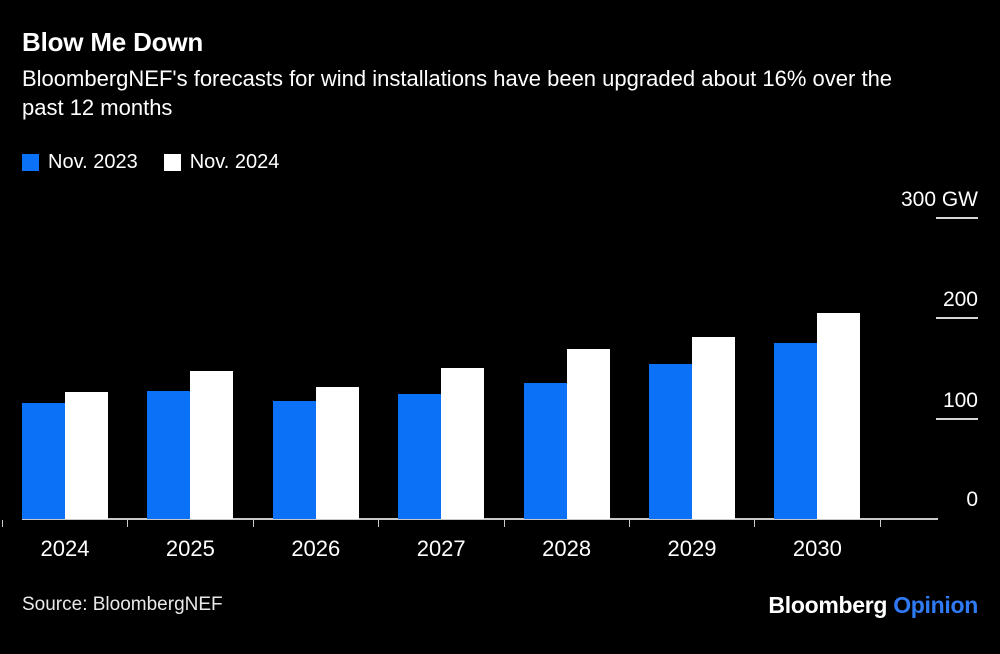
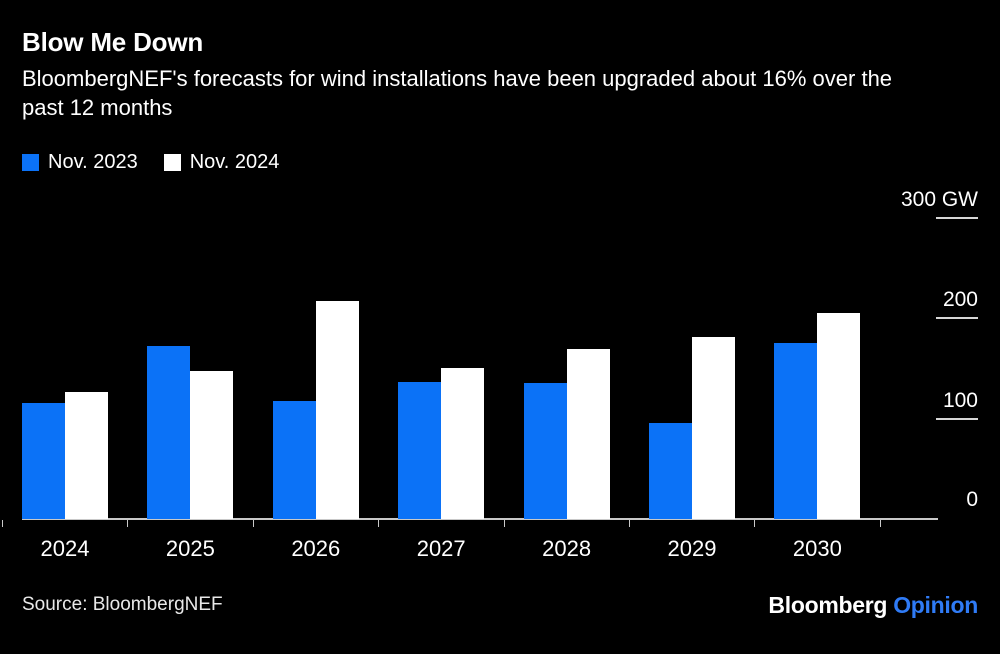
Nov. 2023/2025: 127 -> 172
Nov. 2024/2026: 131 -> 217
Nov. 2023/2027: 124 -> 136
Nov. 2023/2029: 154 -> 96
